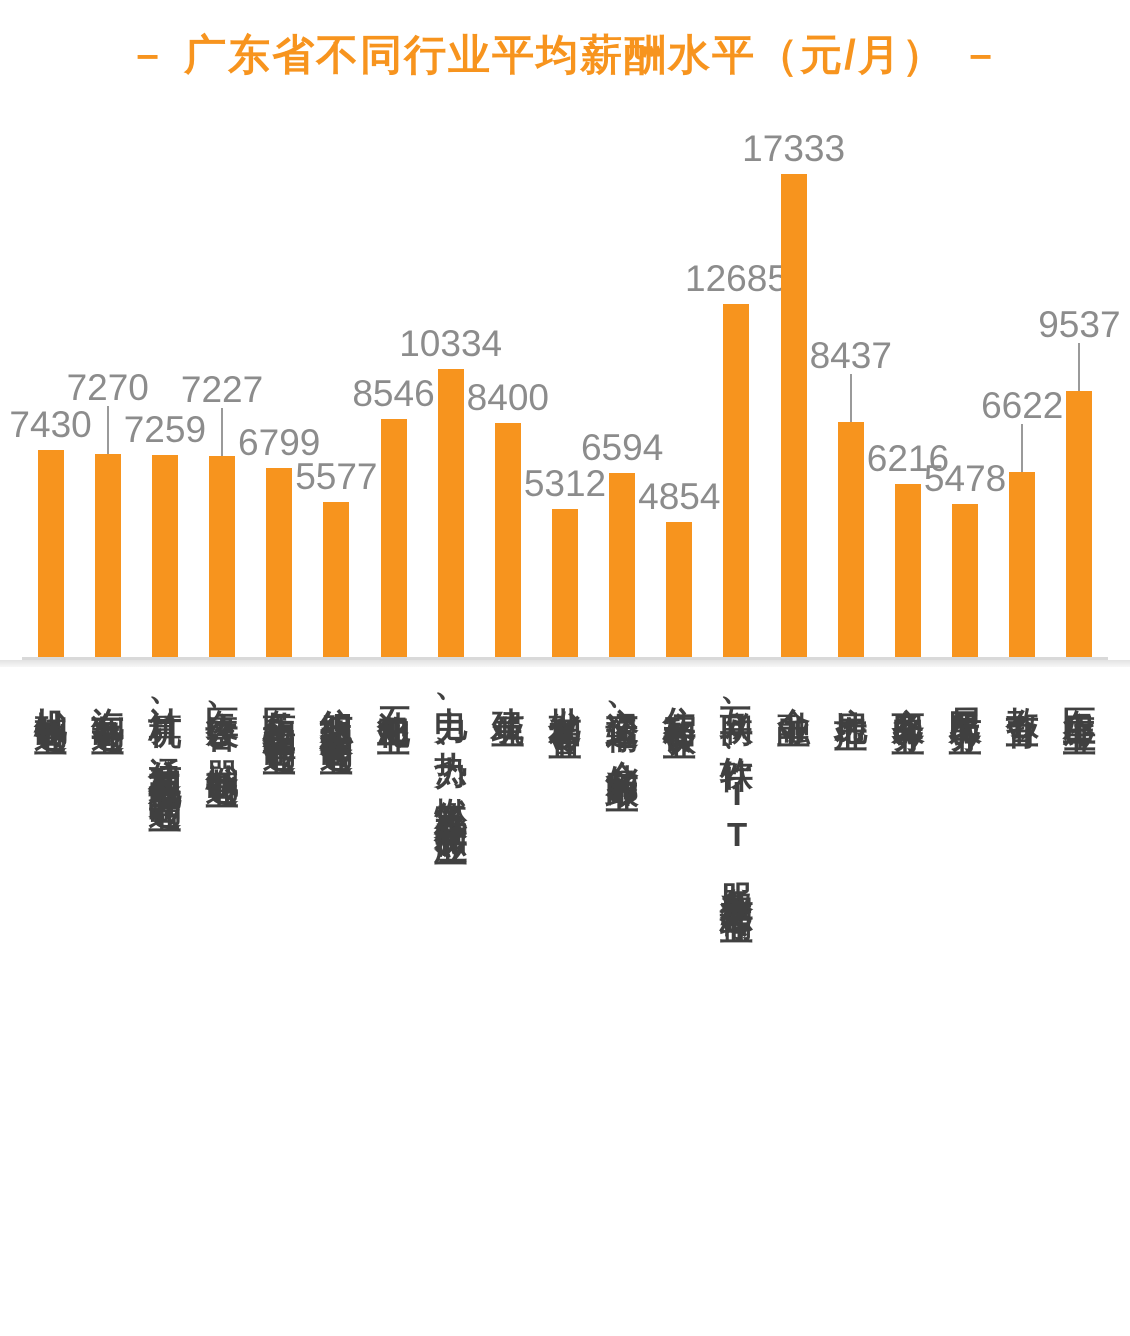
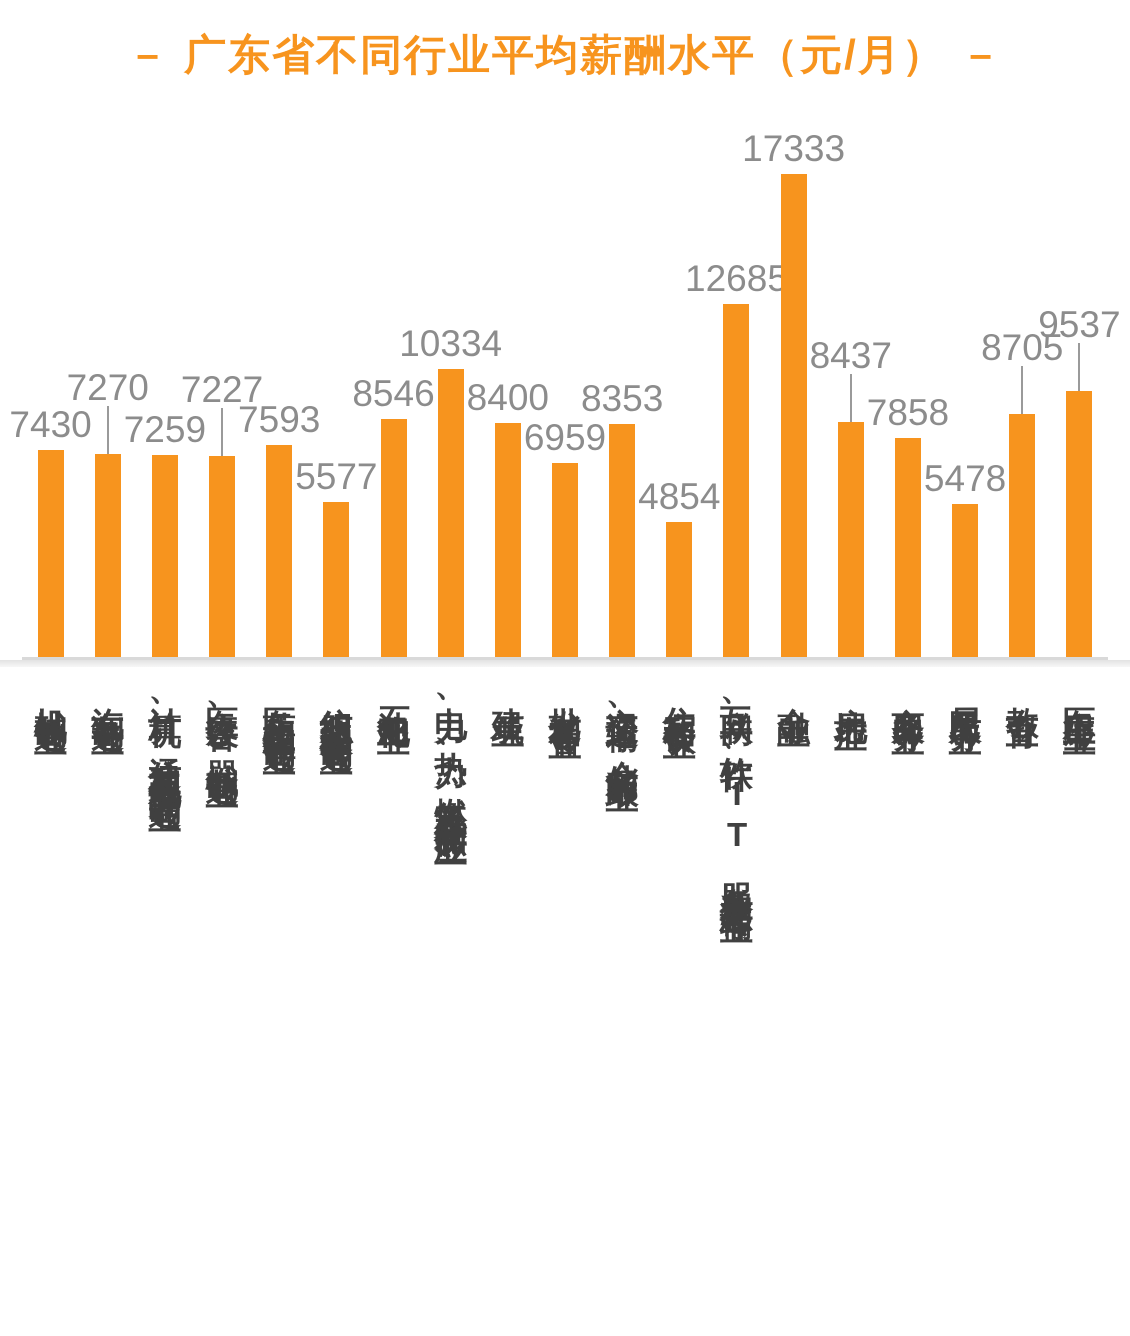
医药和生物工程制造业: 6799 -> 7593
批发和零售业: 5312 -> 6959
交通运输、仓储和邮政业: 6594 -> 8353
商务服务业: 6216 -> 7858
教育业: 6622 -> 8705
